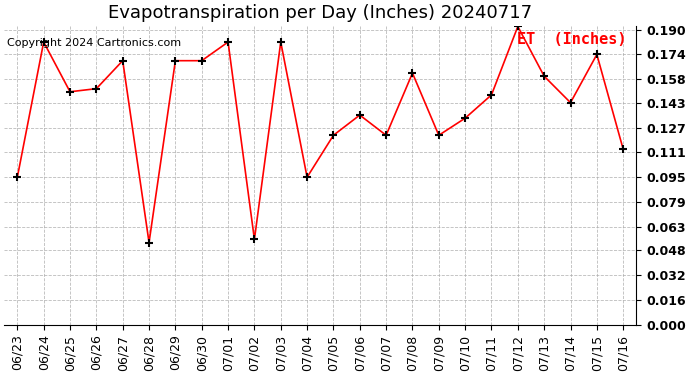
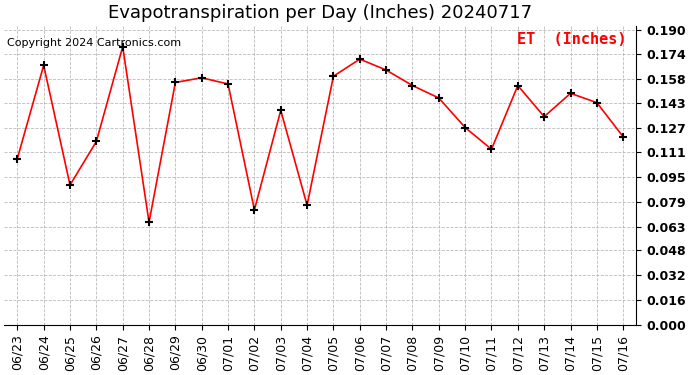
06/23: 0.095 -> 0.107
06/24: 0.182 -> 0.167
06/25: 0.150 -> 0.090
06/26: 0.152 -> 0.118
06/27: 0.170 -> 0.179
06/28: 0.053 -> 0.066
06/29: 0.170 -> 0.156
06/30: 0.170 -> 0.159
07/01: 0.182 -> 0.155
07/02: 0.055 -> 0.074
07/03: 0.182 -> 0.138
07/04: 0.095 -> 0.077
07/05: 0.122 -> 0.160
07/06: 0.135 -> 0.171
07/07: 0.122 -> 0.164
07/08: 0.162 -> 0.154
07/09: 0.122 -> 0.146
07/10: 0.133 -> 0.127
07/11: 0.148 -> 0.113
07/12: 0.192 -> 0.154
07/13: 0.160 -> 0.134
07/14: 0.143 -> 0.149
07/15: 0.174 -> 0.143
07/16: 0.113 -> 0.121
